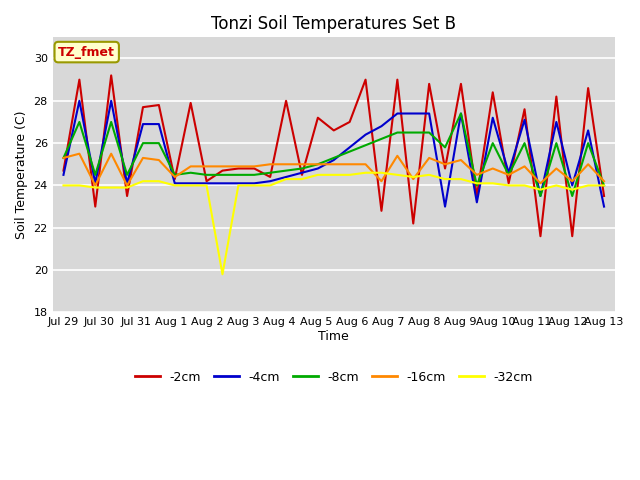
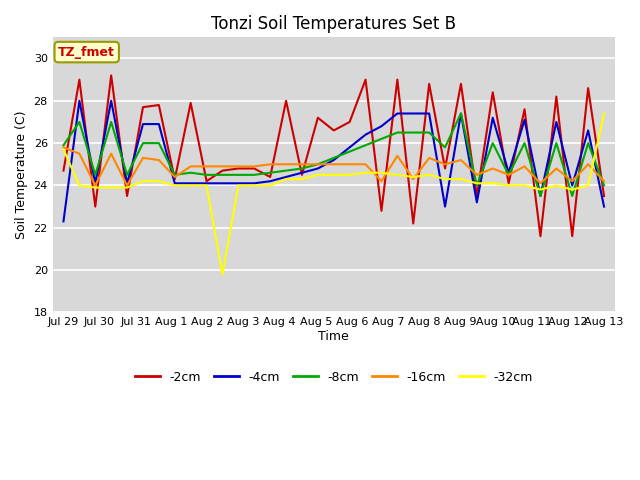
-4cm/Jul 29: 24.5 -> 22.3
-8cm/Jul 29: 25.3 -> 25.9
-16cm/Jul 29: 25.3 -> 25.8
-32cm/Jul 29: 24.0 -> 25.7
-32cm/Aug 13: 24.0 -> 27.4
